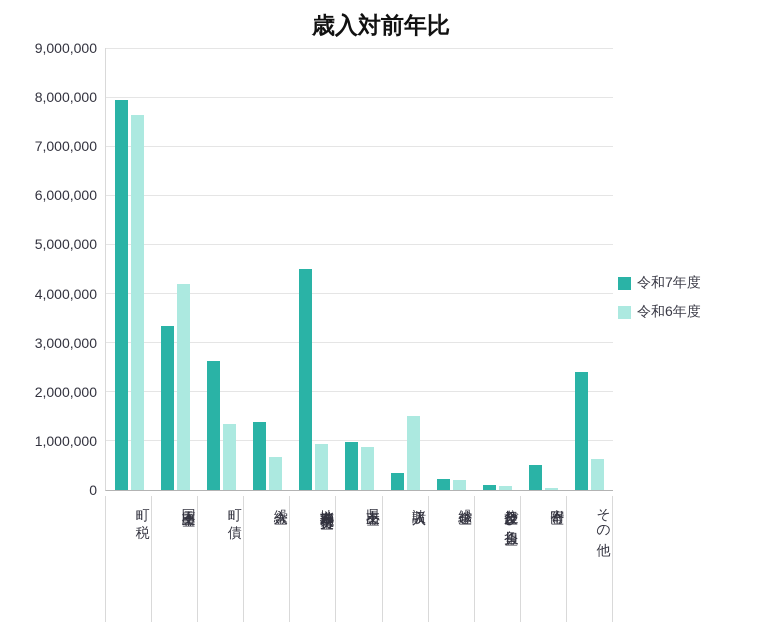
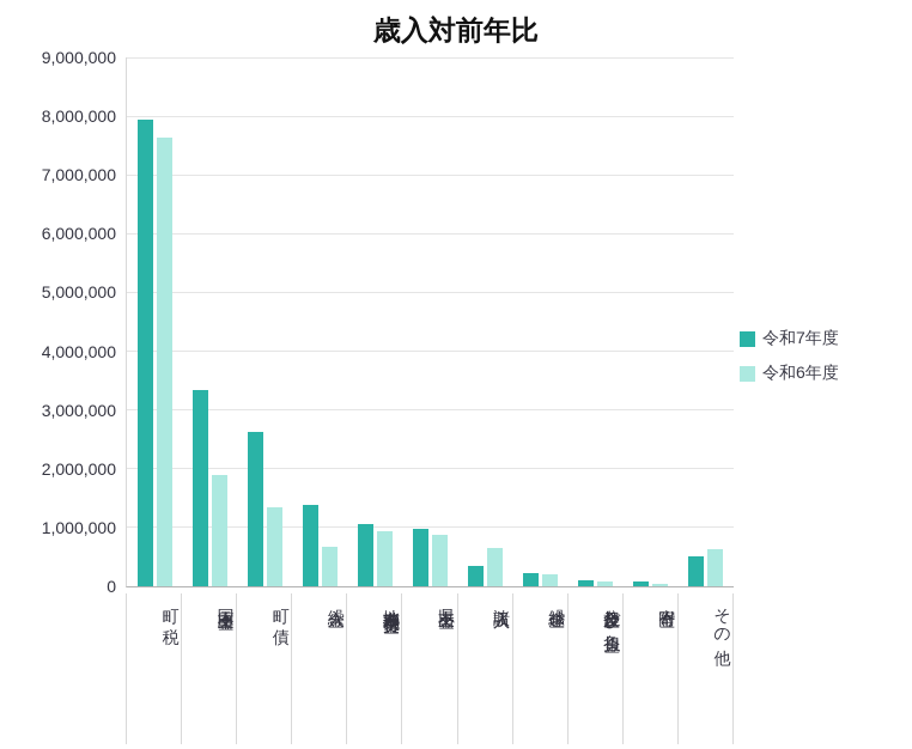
令和6年度/国庫支出金: 4200000 -> 1900000
令和7年度/地方消費税交付金: 4500000 -> 1100000
令和6年度/諸収入: 1500000 -> 600000
令和7年度/寄附金: 500000 -> 100000
令和7年度/その他: 2400000 -> 500000
